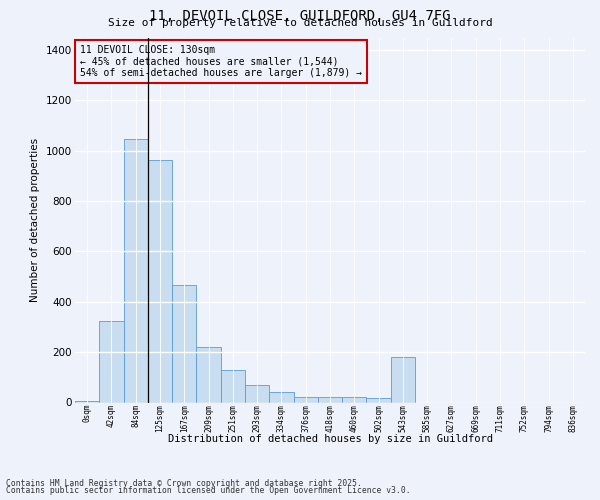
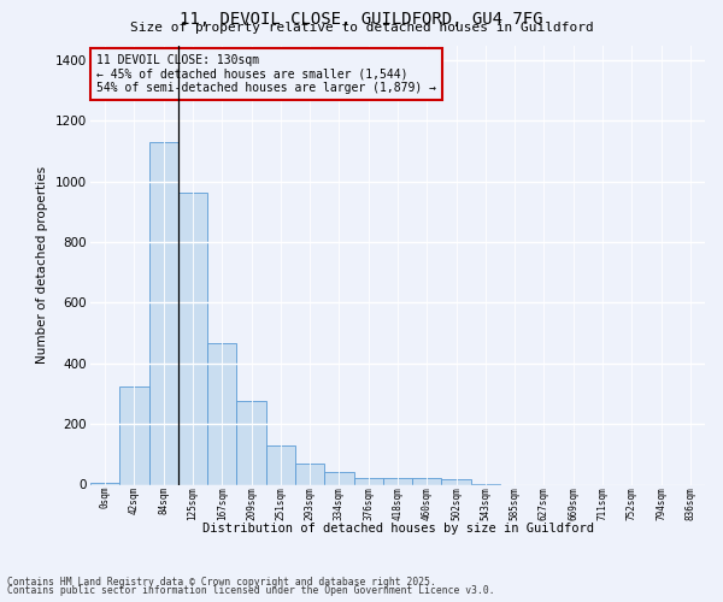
84sqm: 1045 -> 1130
209sqm: 220 -> 278
543sqm: 180 -> 2
